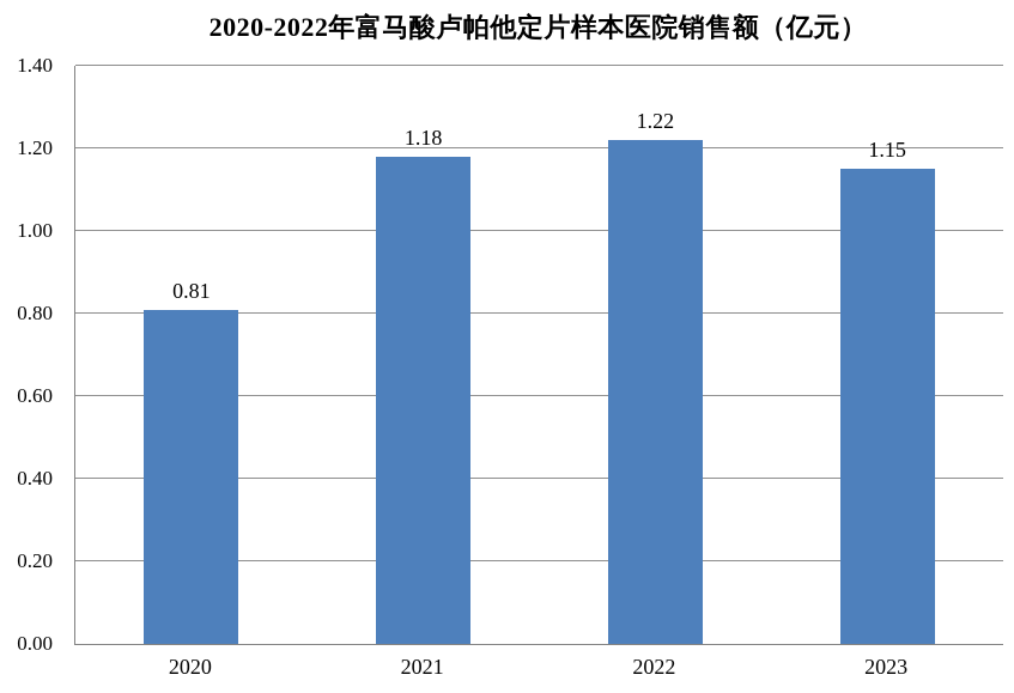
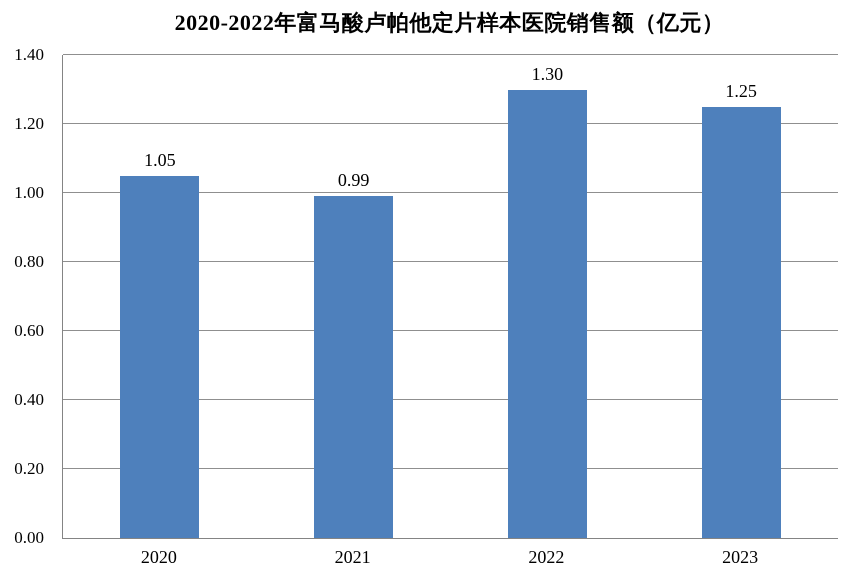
2020: 0.81 -> 1.05
2021: 1.18 -> 0.99
2022: 1.22 -> 1.30
2023: 1.15 -> 1.25
